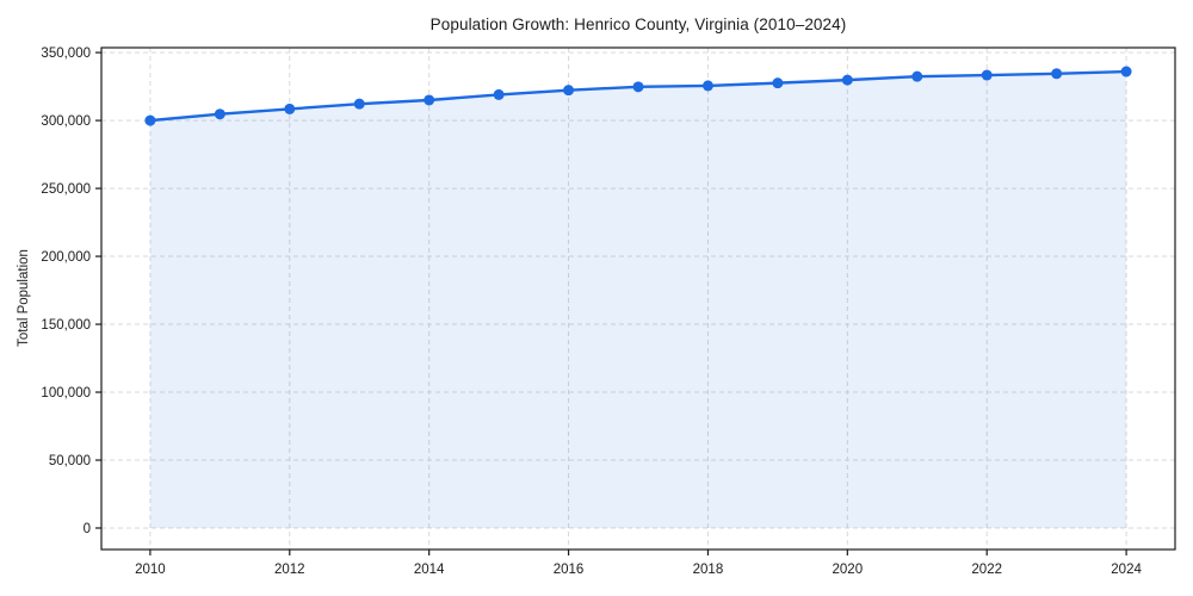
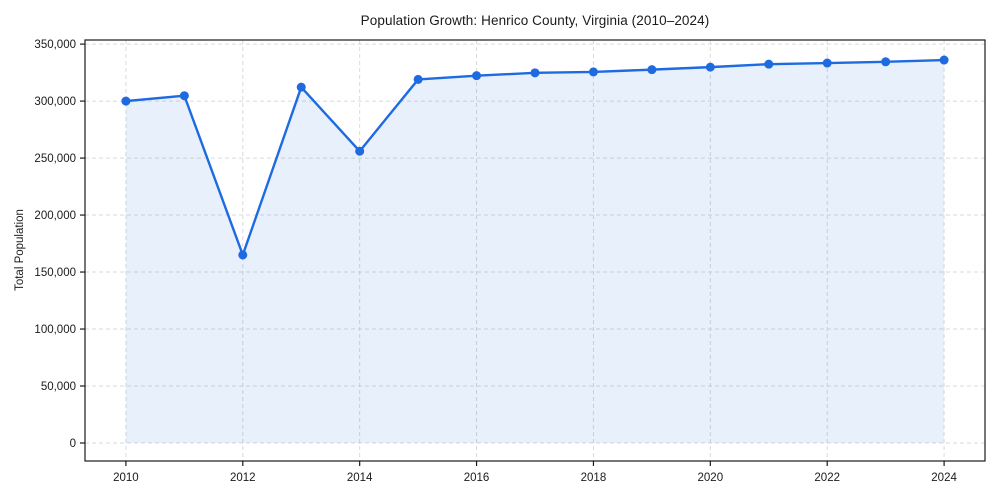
2012: 308000 -> 165000
2014: 315000 -> 256000
